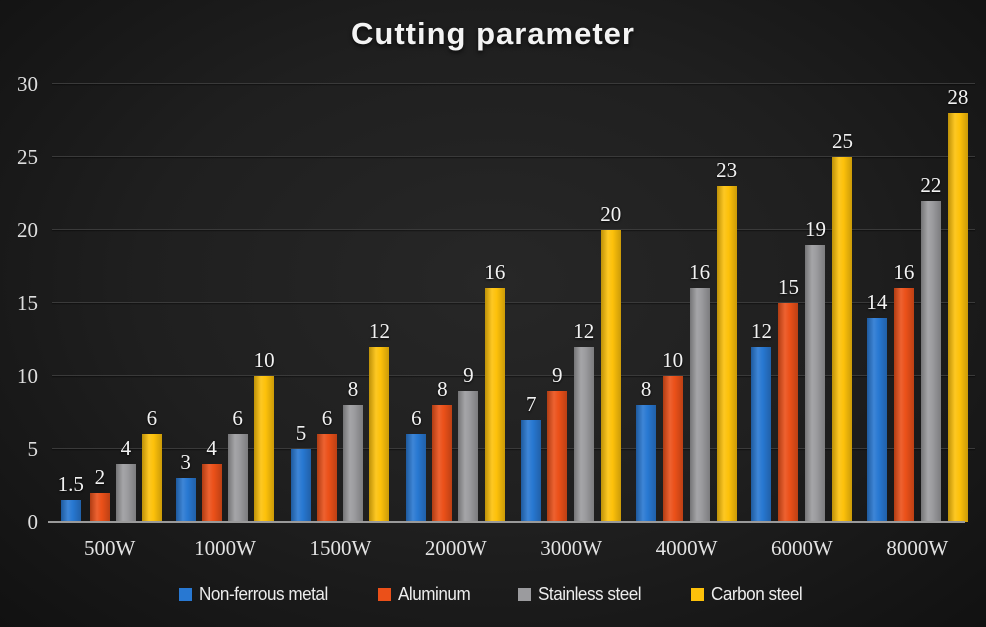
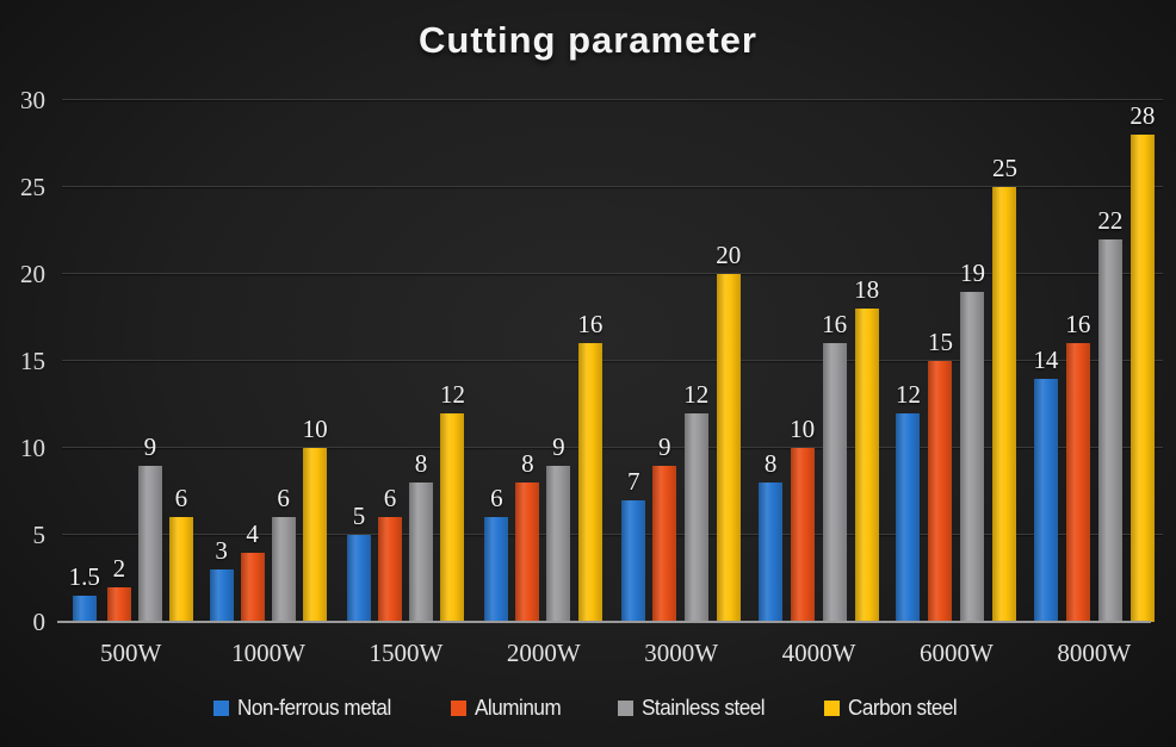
Stainless steel/500W: 4 -> 9
Carbon steel/4000W: 23 -> 18
